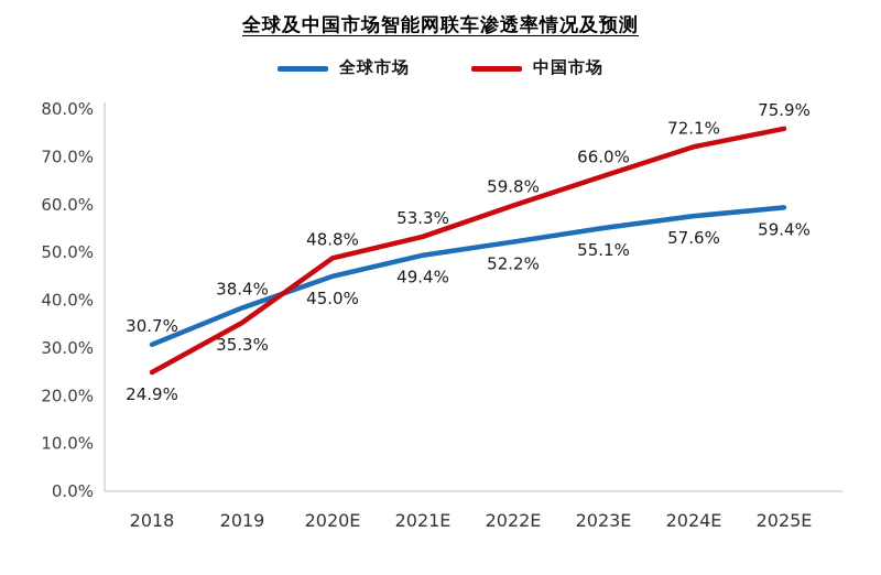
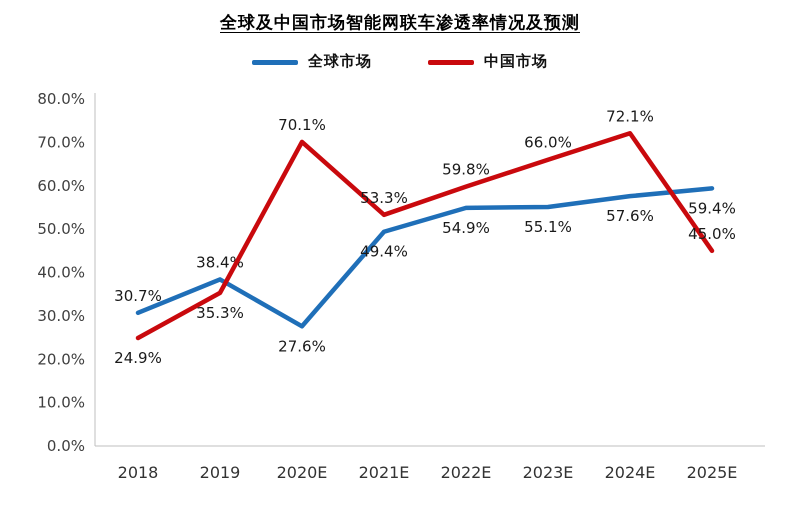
全球市场/2020E: 45.0% -> 27.6%
中国市场/2020E: 48.8% -> 70.1%
全球市场/2022E: 52.2% -> 54.9%
中国市场/2025E: 75.9% -> 45.0%
